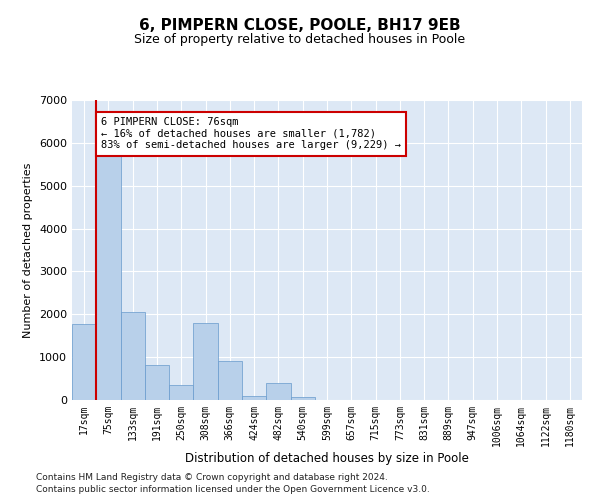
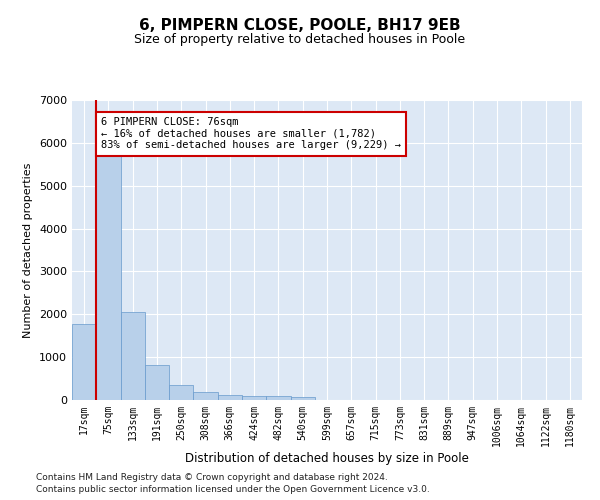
308sqm: 1800 -> 180
366sqm: 900 -> 120
482sqm: 400 -> 100
